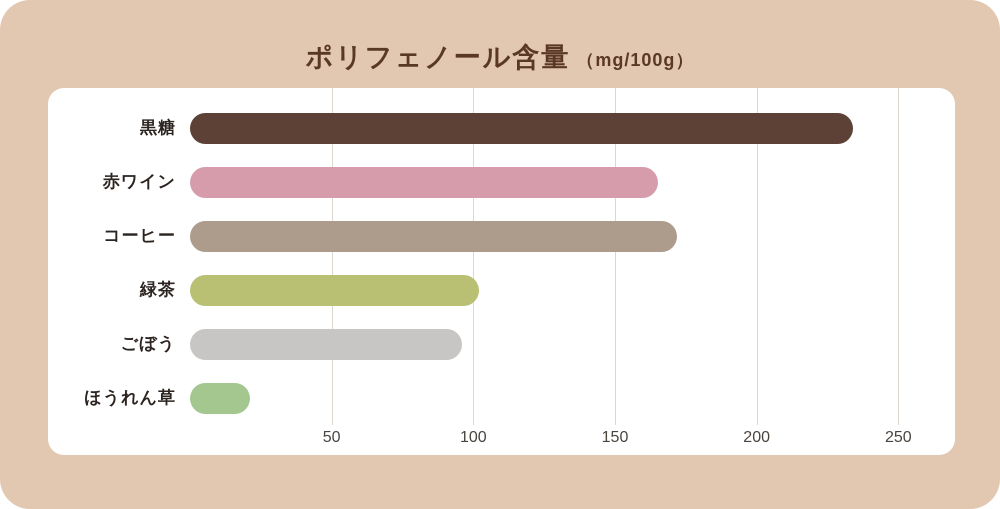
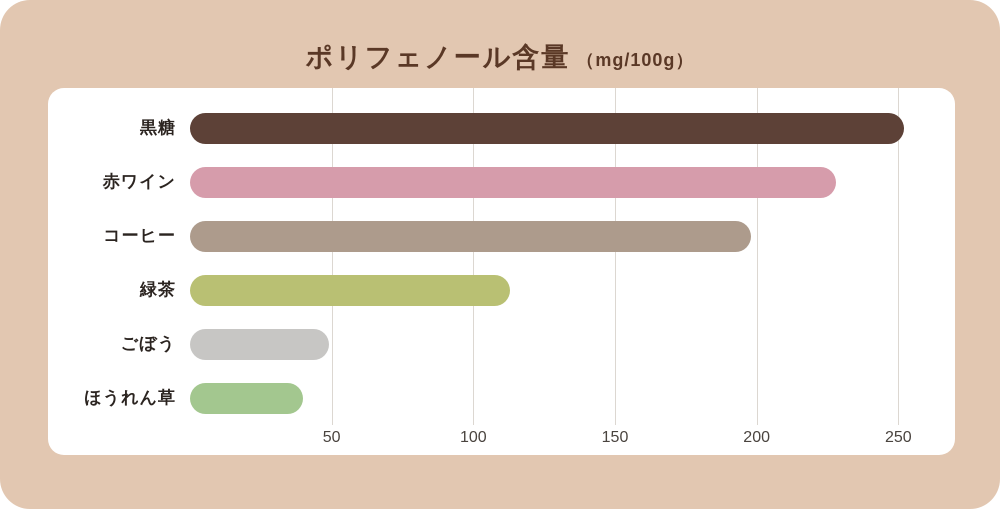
黒糖: 234 -> 252
赤ワイン: 165 -> 228
コーヒー: 172 -> 198
緑茶: 102 -> 113
ごぼう: 96 -> 49
ほうれん草: 21 -> 40
